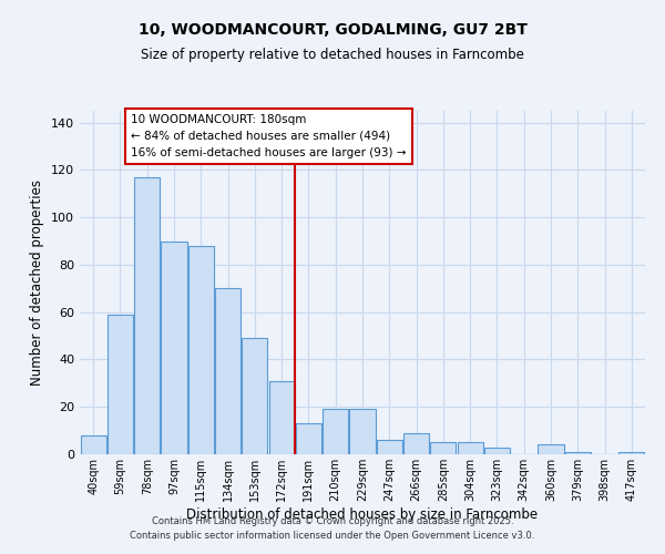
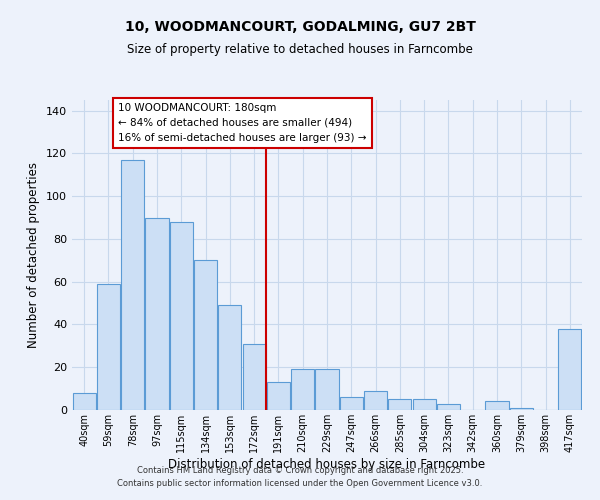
417sqm: 1 -> 38
